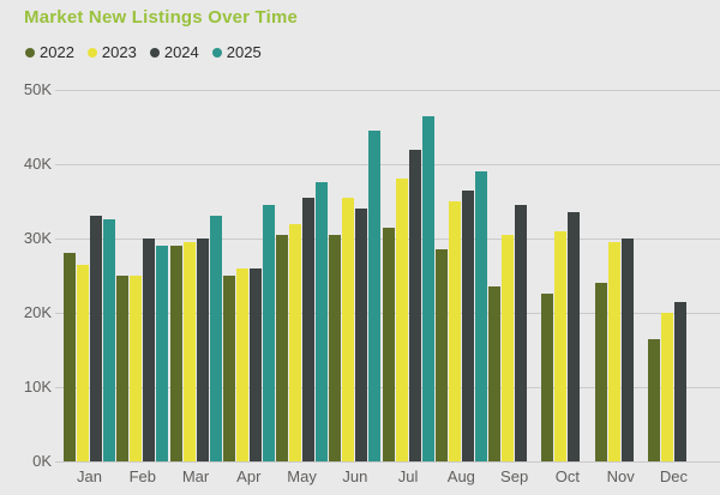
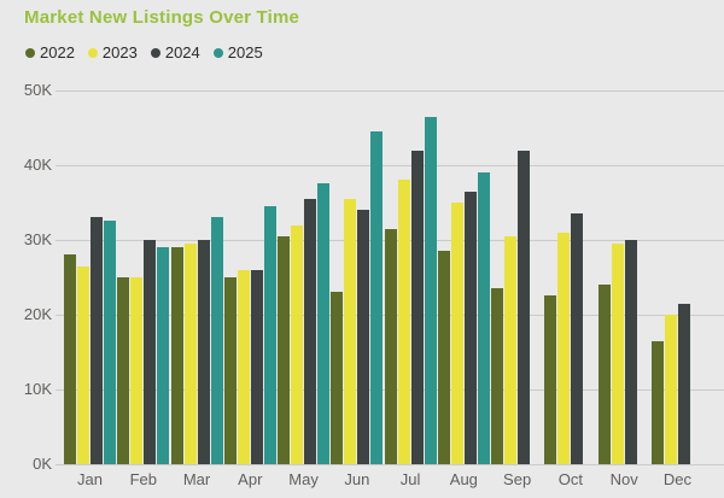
2022/Jun: 30K -> 23K
2024/Sep: 34K -> 42K
